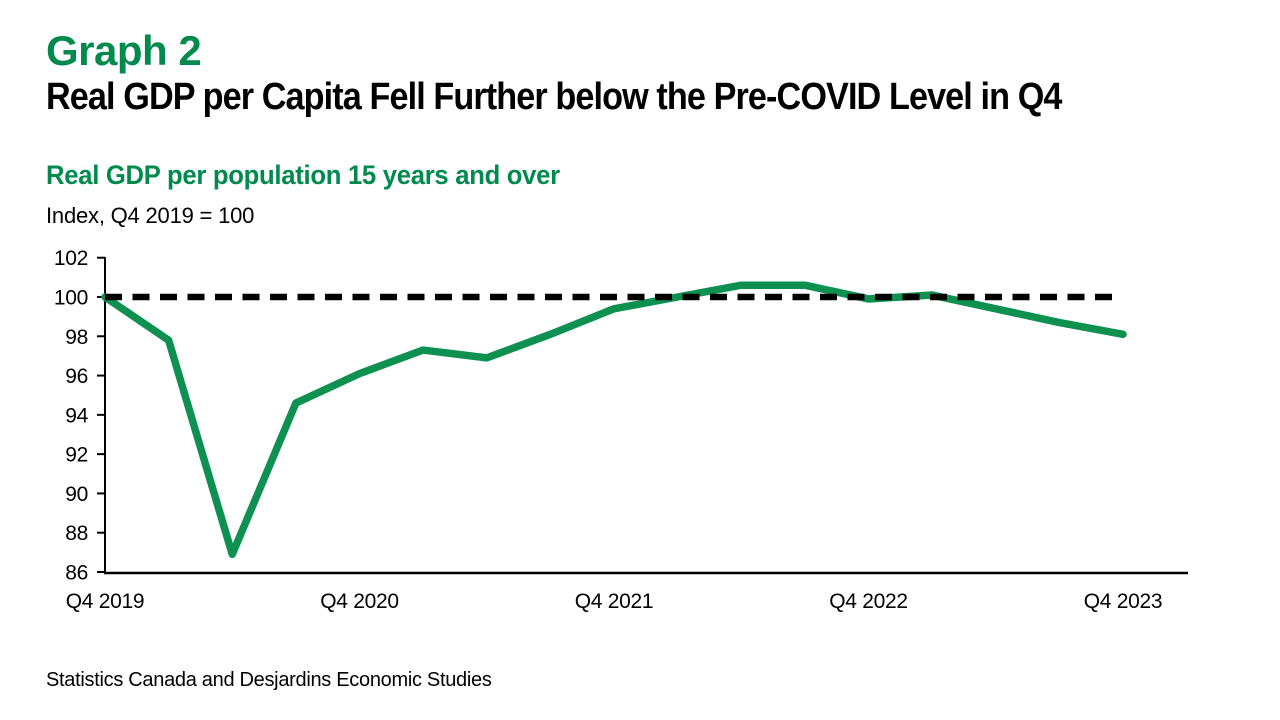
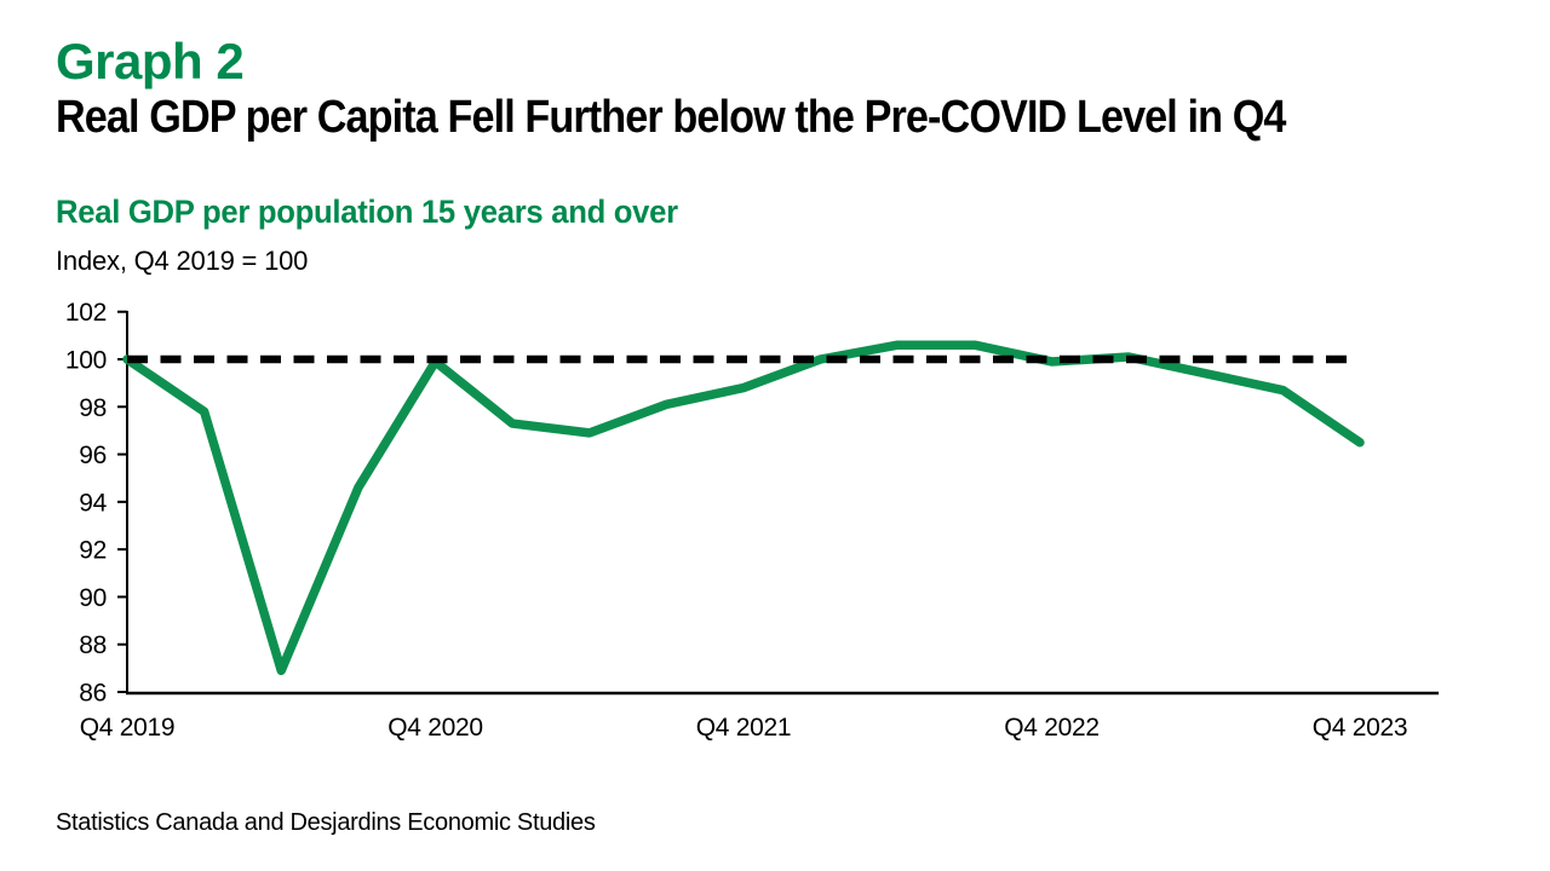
Q4 2020: 96.1 -> 99.9
Q4 2021: 99.4 -> 98.8
Q4 2023: 98.1 -> 96.5
